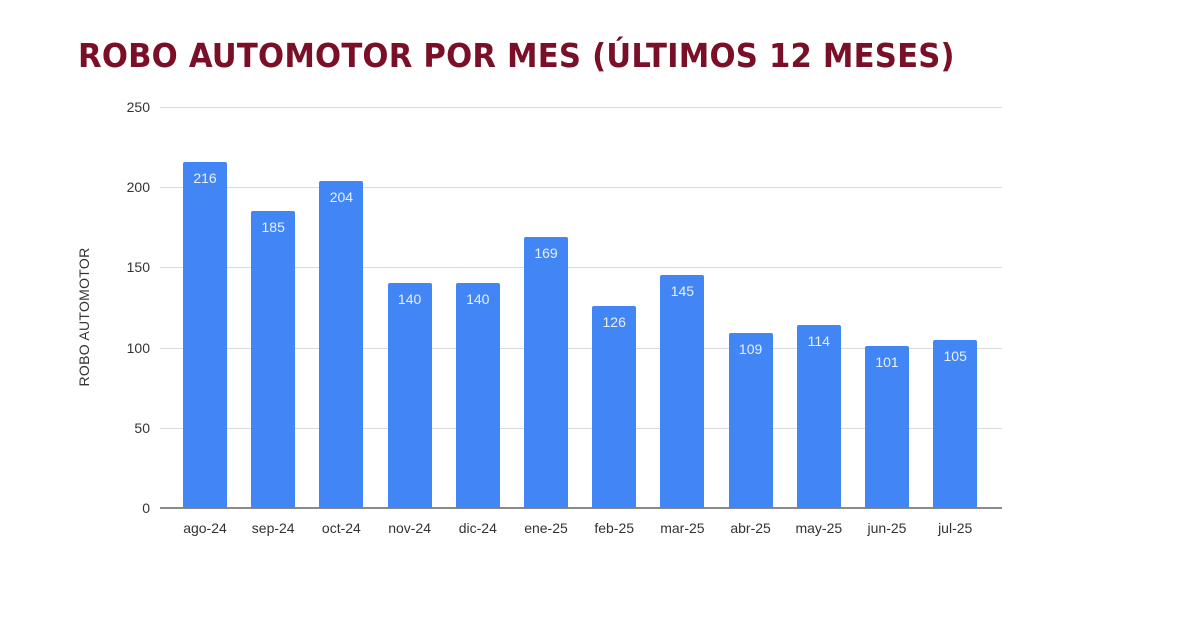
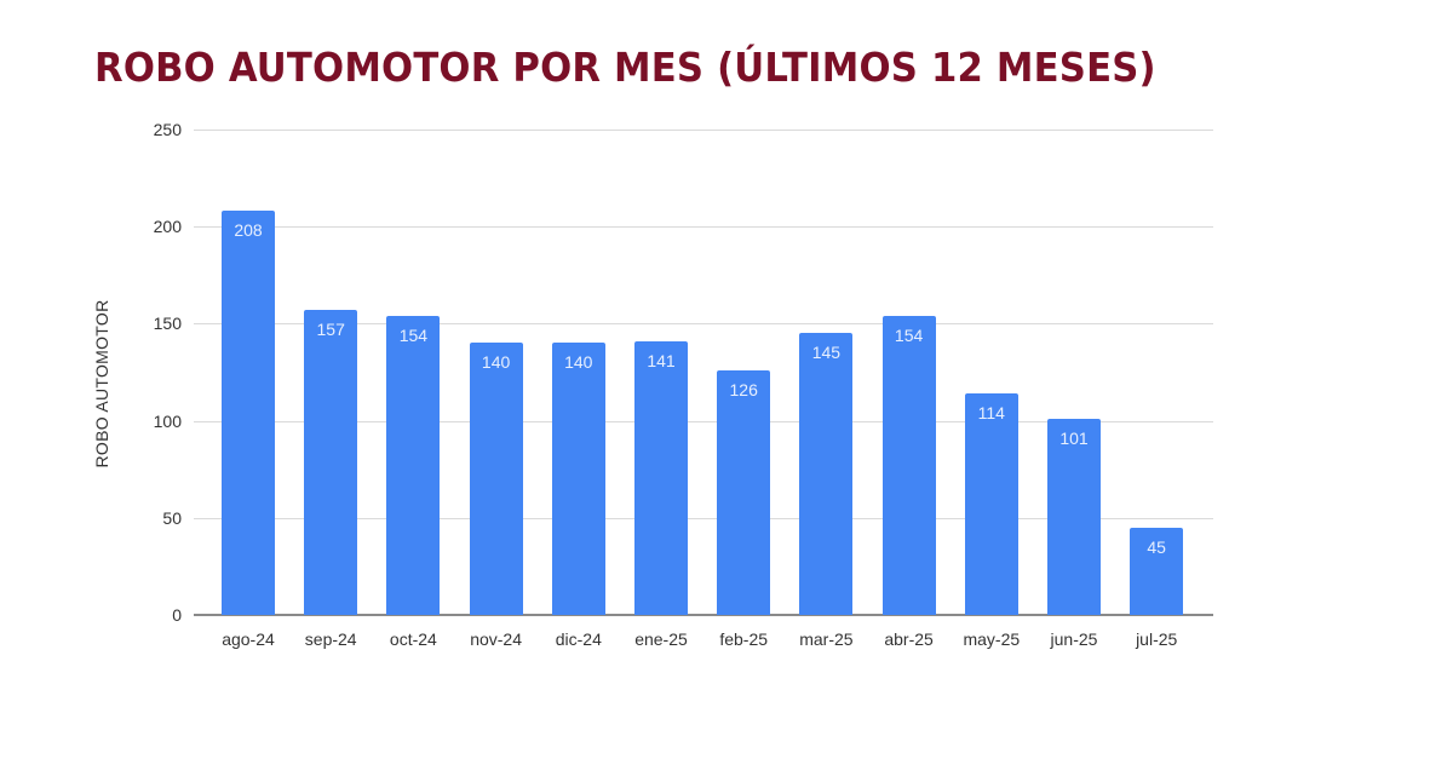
ago-24: 216 -> 208
sep-24: 185 -> 157
oct-24: 204 -> 154
ene-25: 169 -> 141
abr-25: 109 -> 154
jul-25: 105 -> 45
